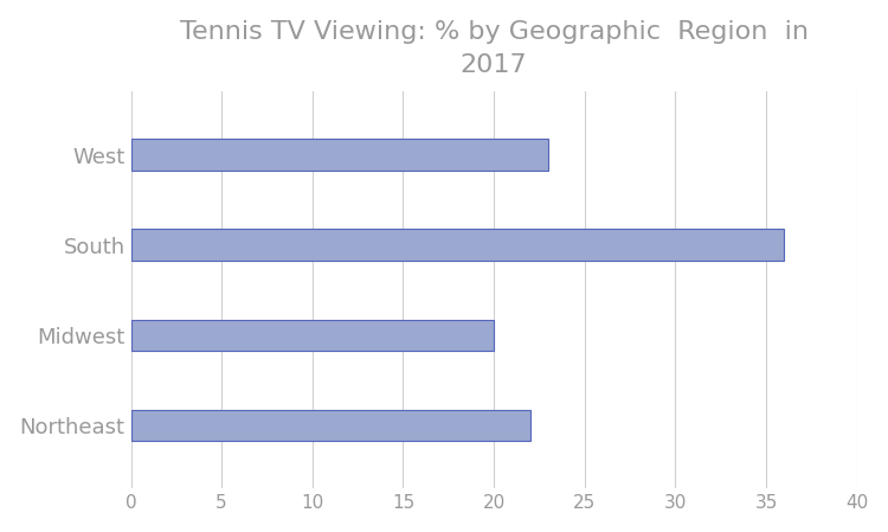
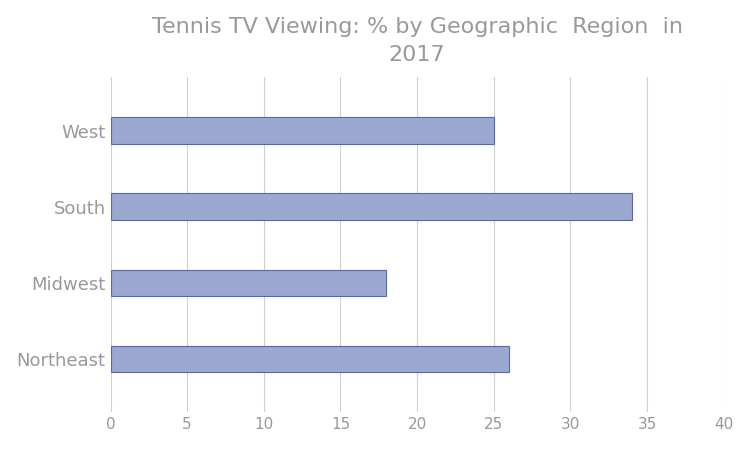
West: 23 -> 25
South: 36 -> 34
Midwest: 20 -> 18
Northeast: 22 -> 26
